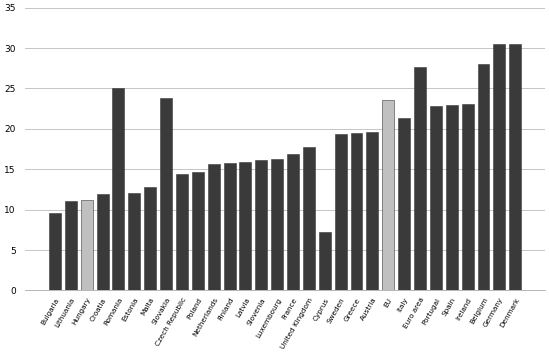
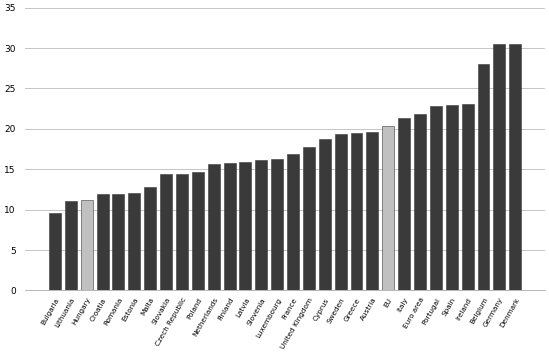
Romania: 25.0 -> 12.0
Slovakia: 23.8 -> 14.4
Cyprus: 7.2 -> 18.7
EU: 23.6 -> 20.4
Euro area: 27.6 -> 21.9
